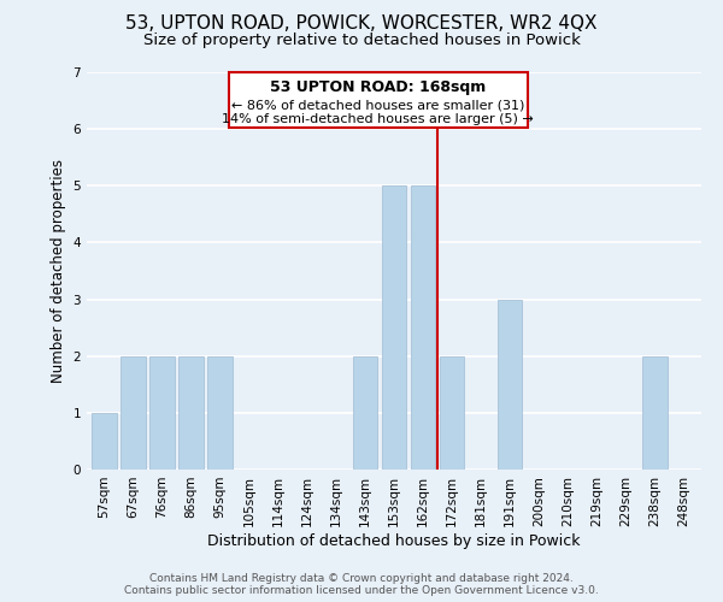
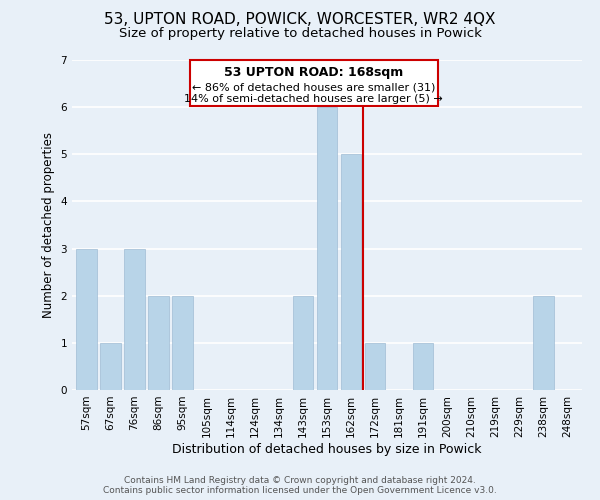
57sqm: 1 -> 3
67sqm: 2 -> 1
76sqm: 2 -> 3
153sqm: 5 -> 6
172sqm: 2 -> 1
191sqm: 3 -> 1
